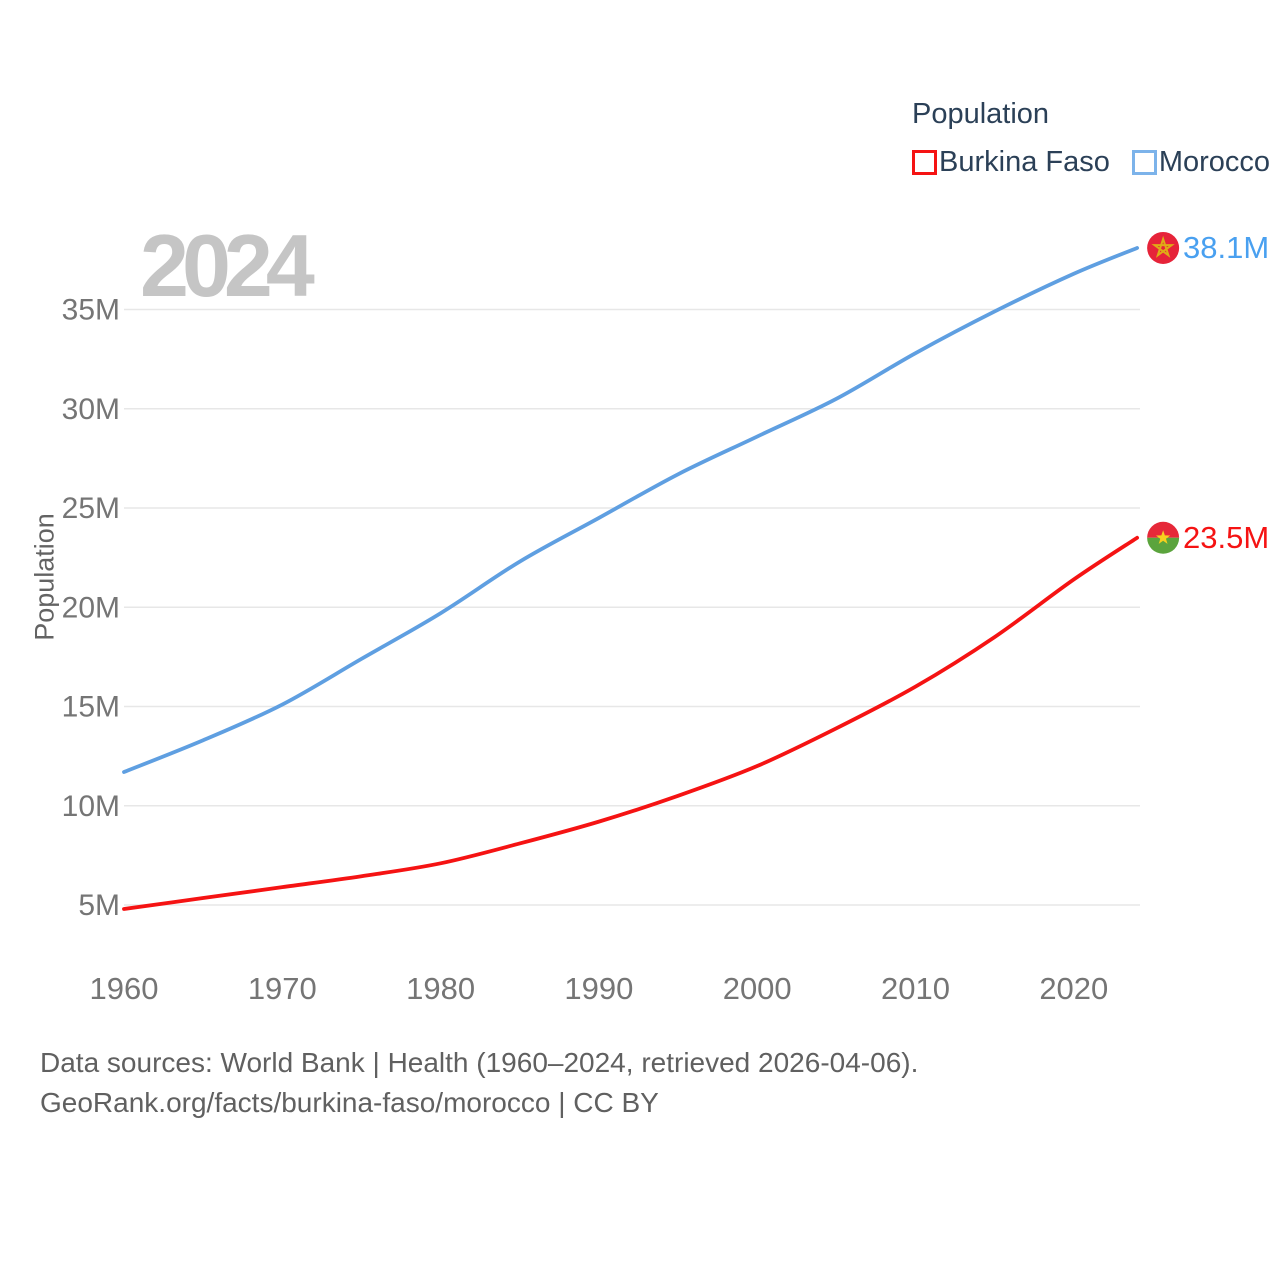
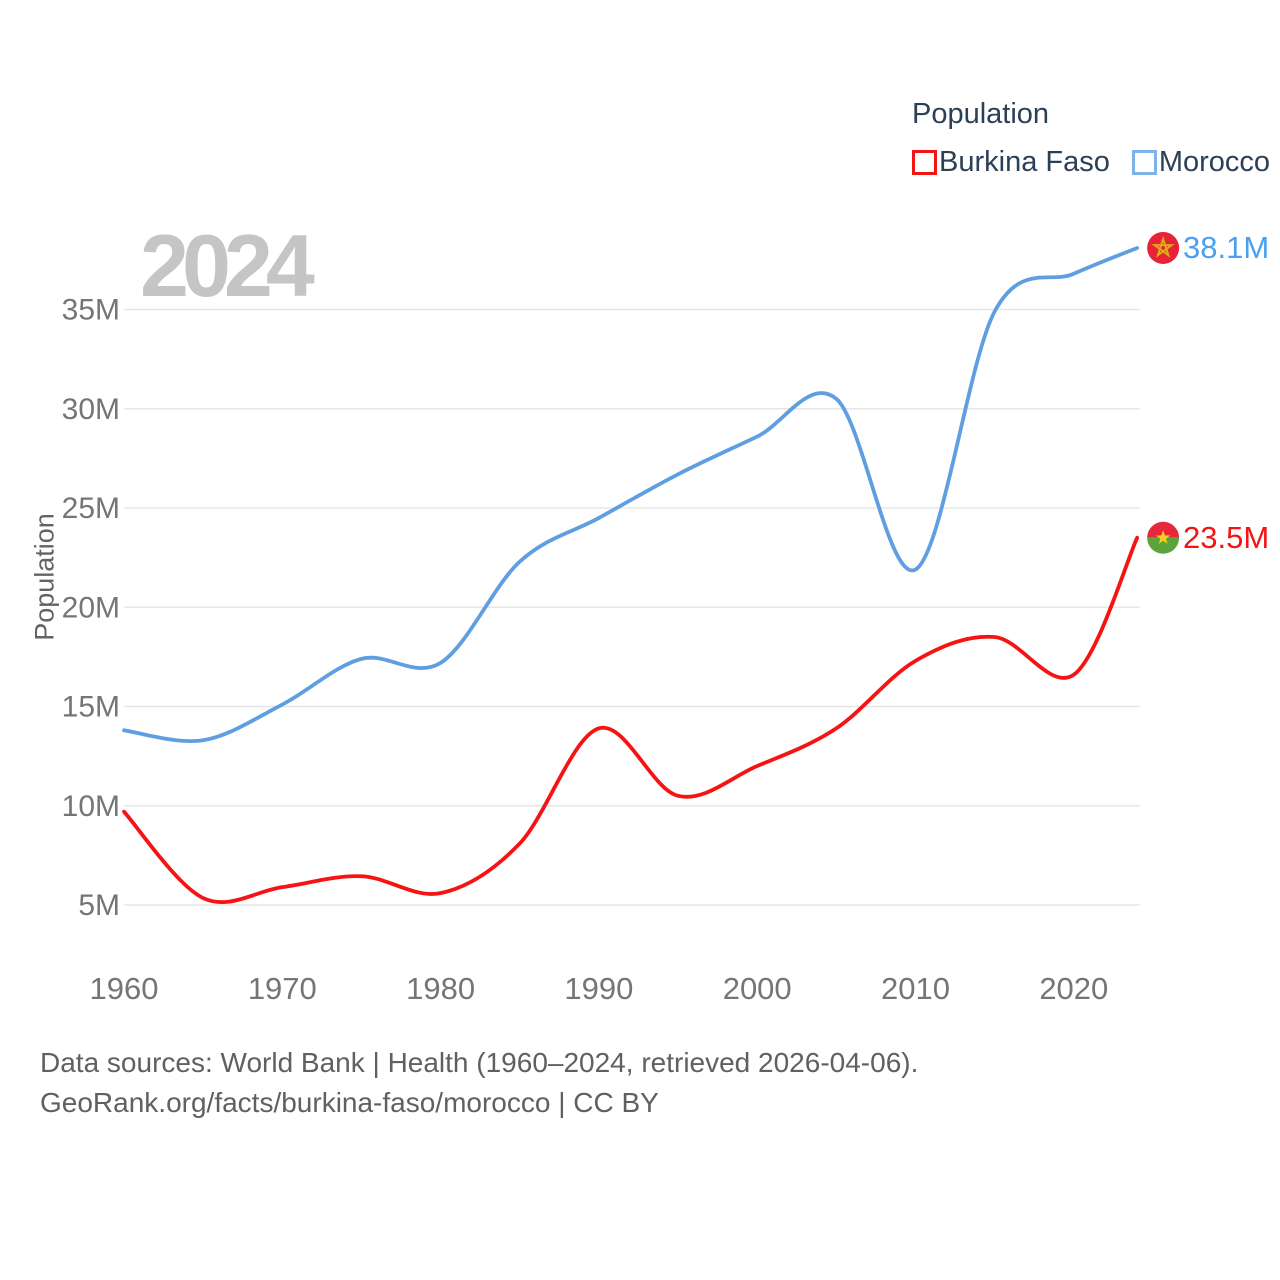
Burkina Faso/1960: 4.8M -> 9.7M
Morocco/1960: 11.7M -> 13.8M
Burkina Faso/1980: 7.1M -> 5.6M
Morocco/1980: 19.7M -> 17.2M
Burkina Faso/1990: 9.2M -> 13.9M
Burkina Faso/2010: 16.0M -> 17.3M
Morocco/2010: 32.8M -> 21.9M
Burkina Faso/2020: 21.4M -> 16.6M
